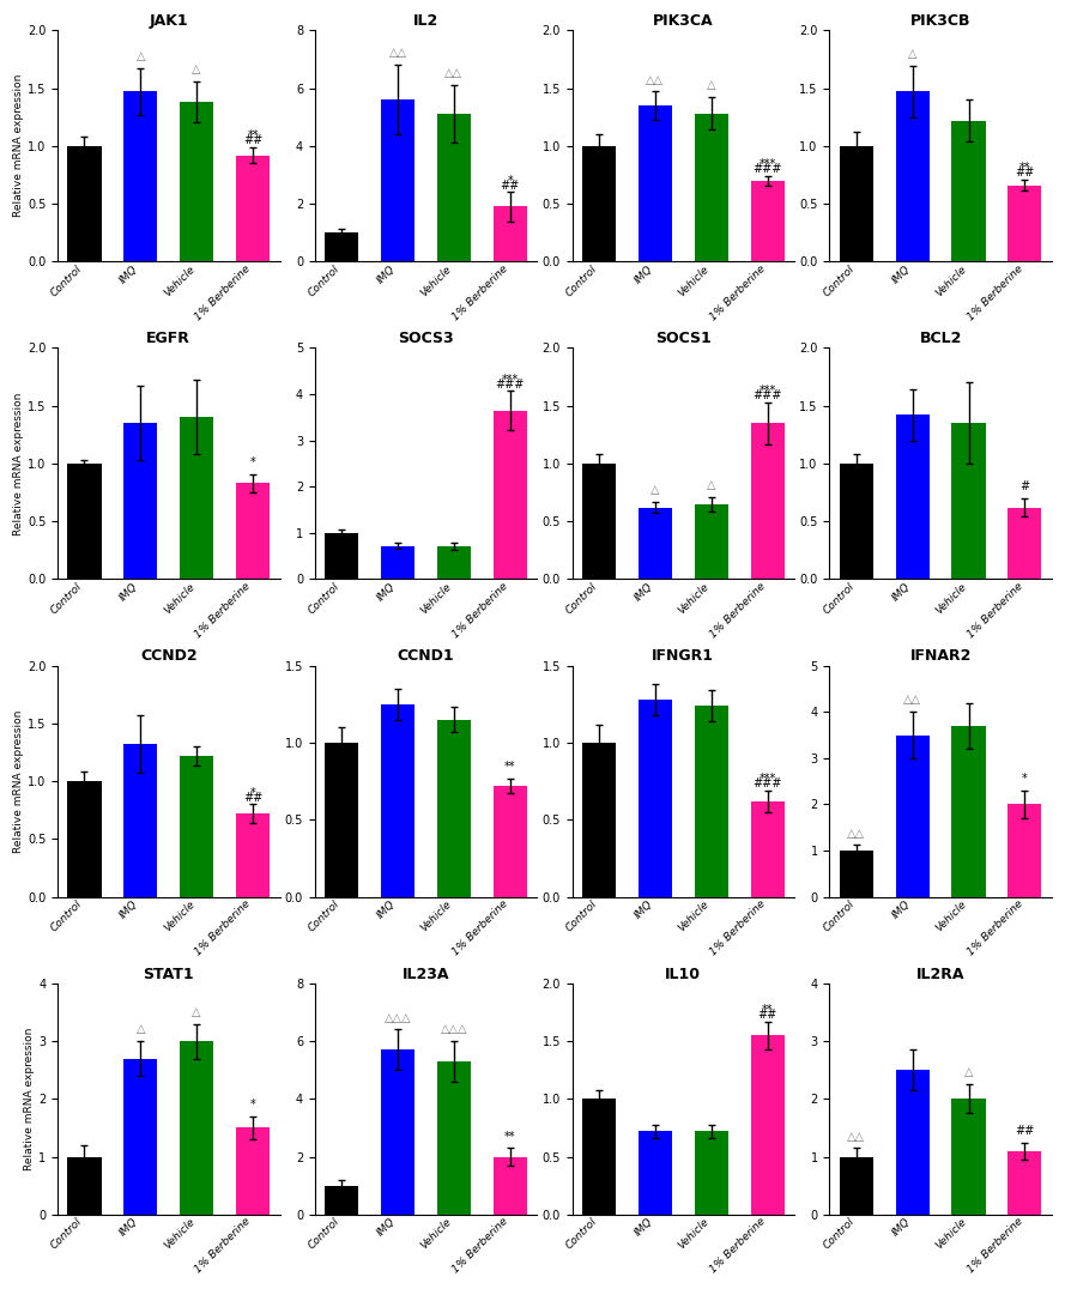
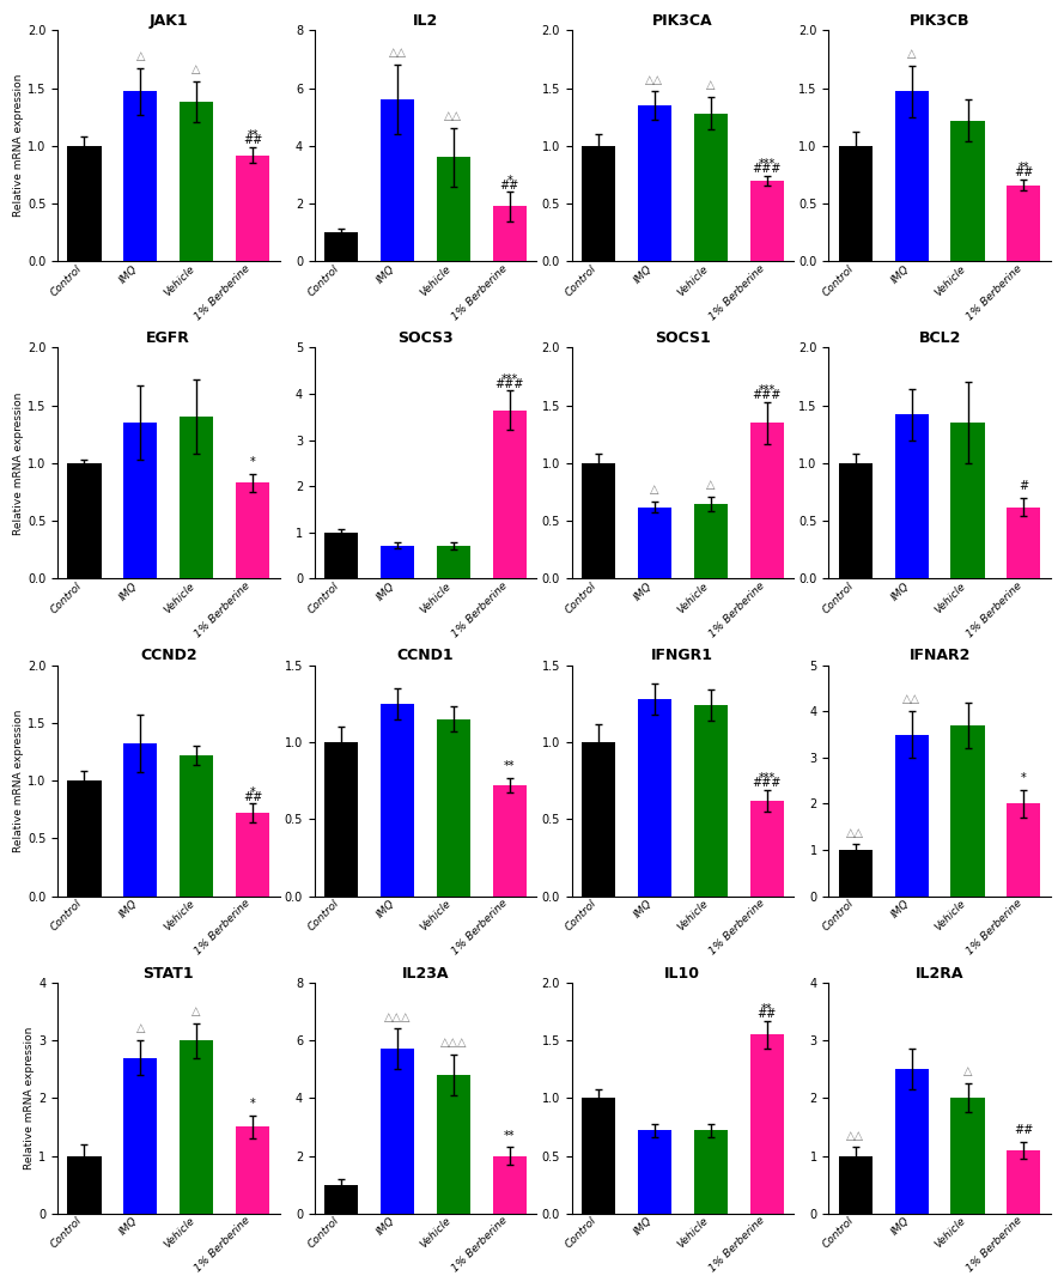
IL2/Vehicle: 5.1 -> 3.6
IL23A/Vehicle: 5.3 -> 4.8
